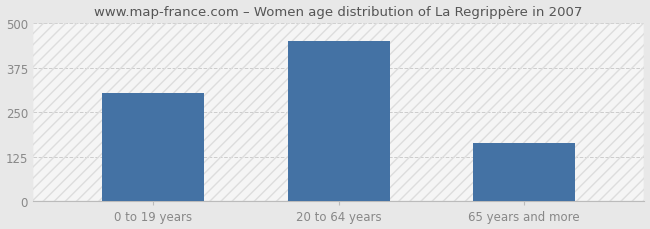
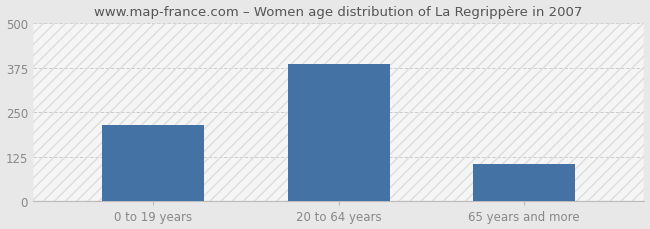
0 to 19 years: 305 -> 215
20 to 64 years: 450 -> 385
65 years and more: 165 -> 105
